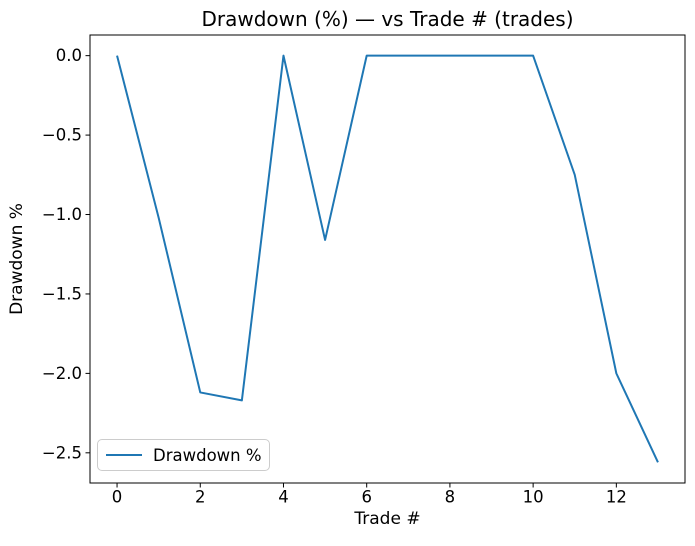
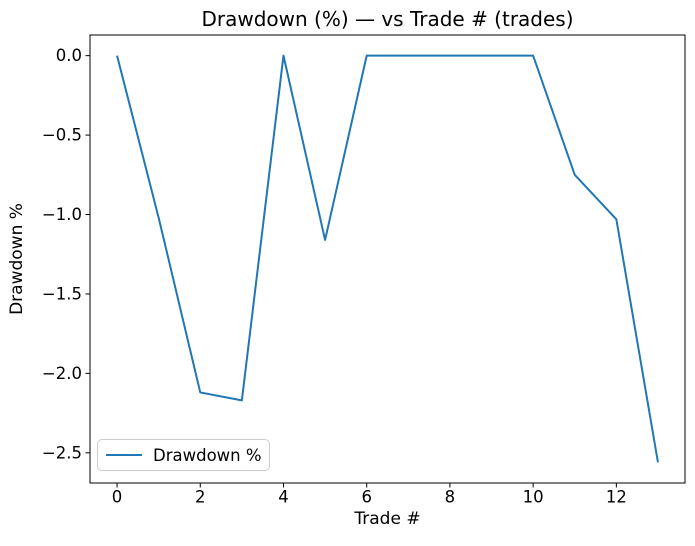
12: -2.00 -> -1.03
